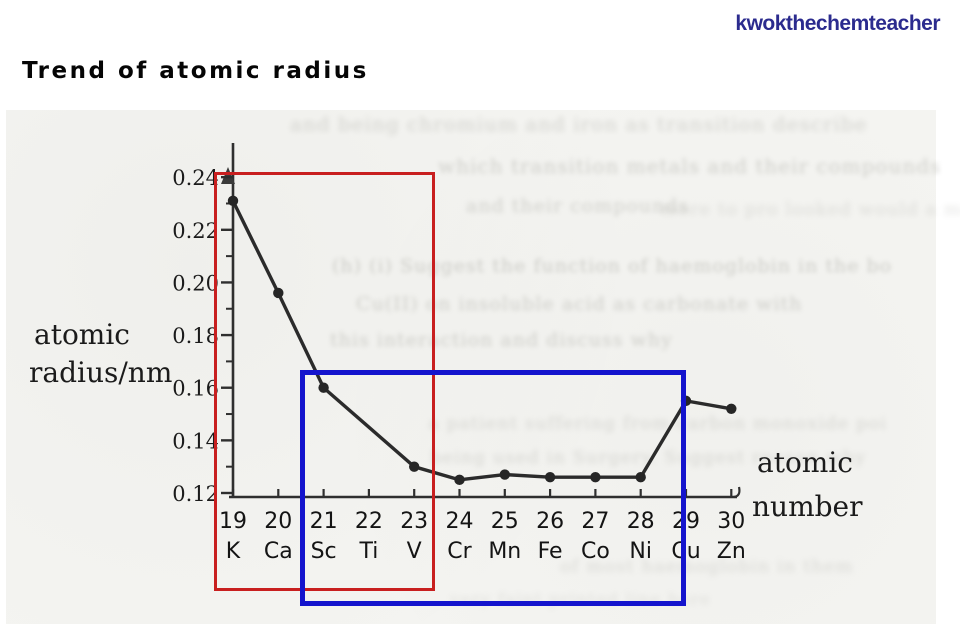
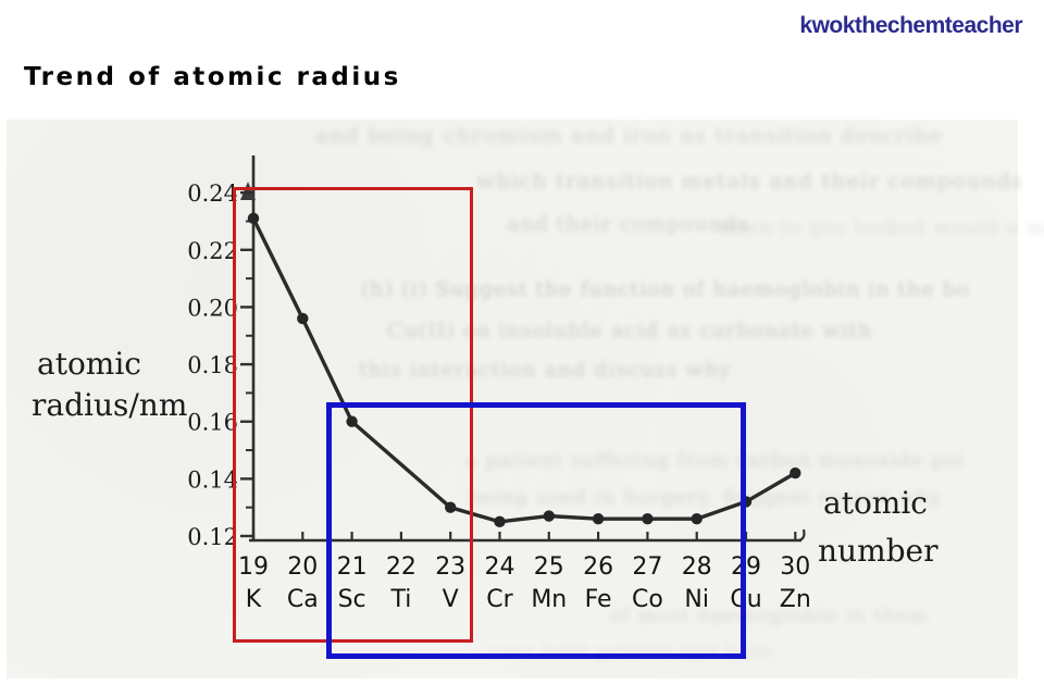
29: 0.155 -> 0.132
30: 0.152 -> 0.142
